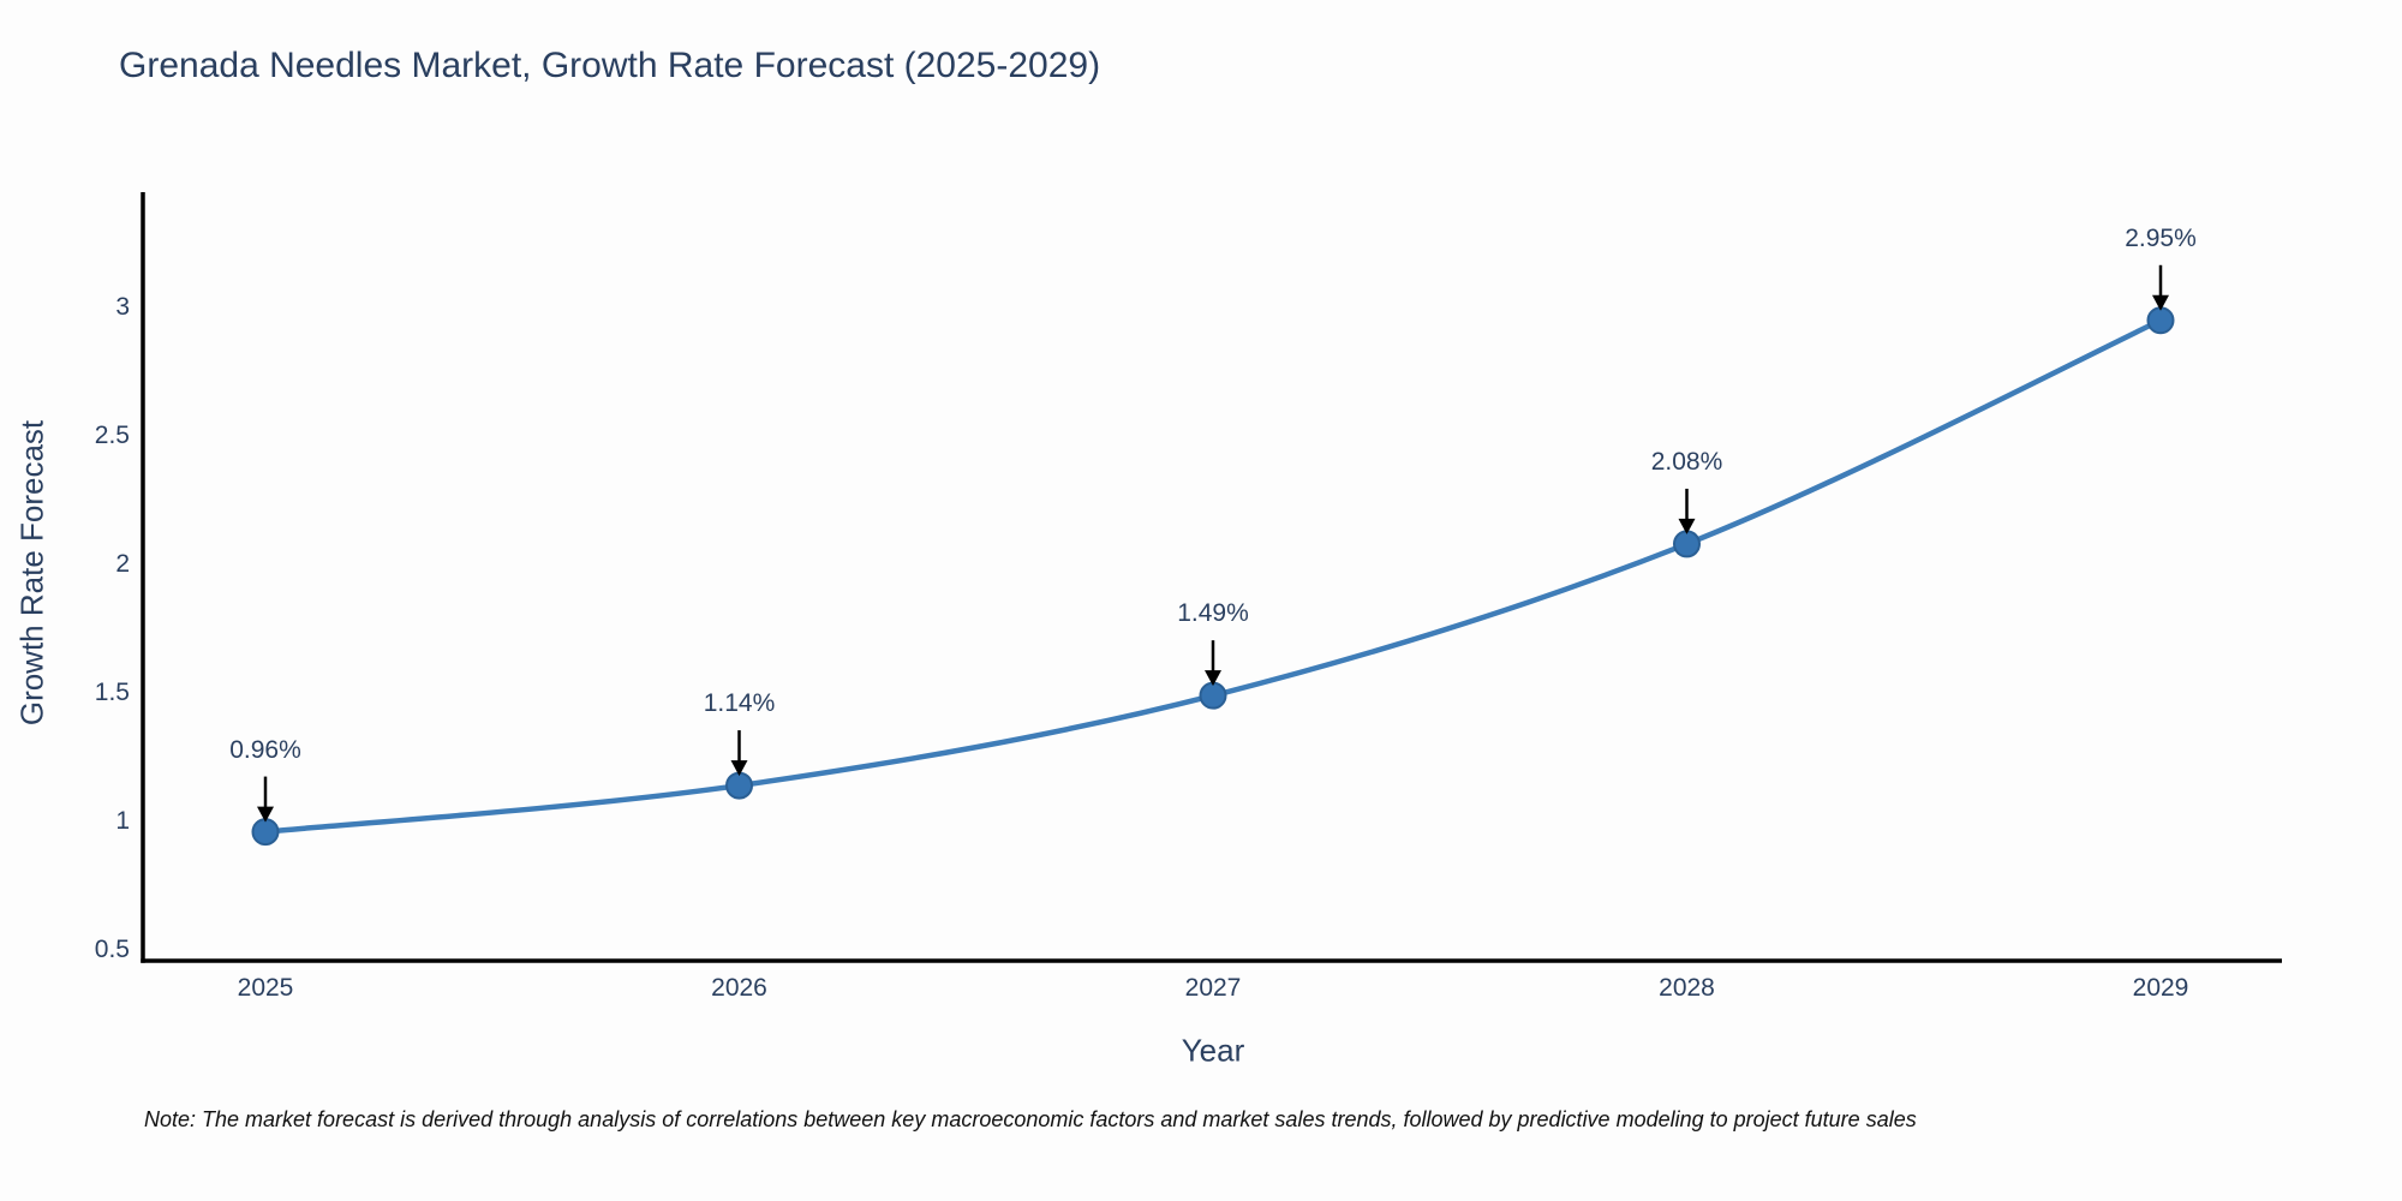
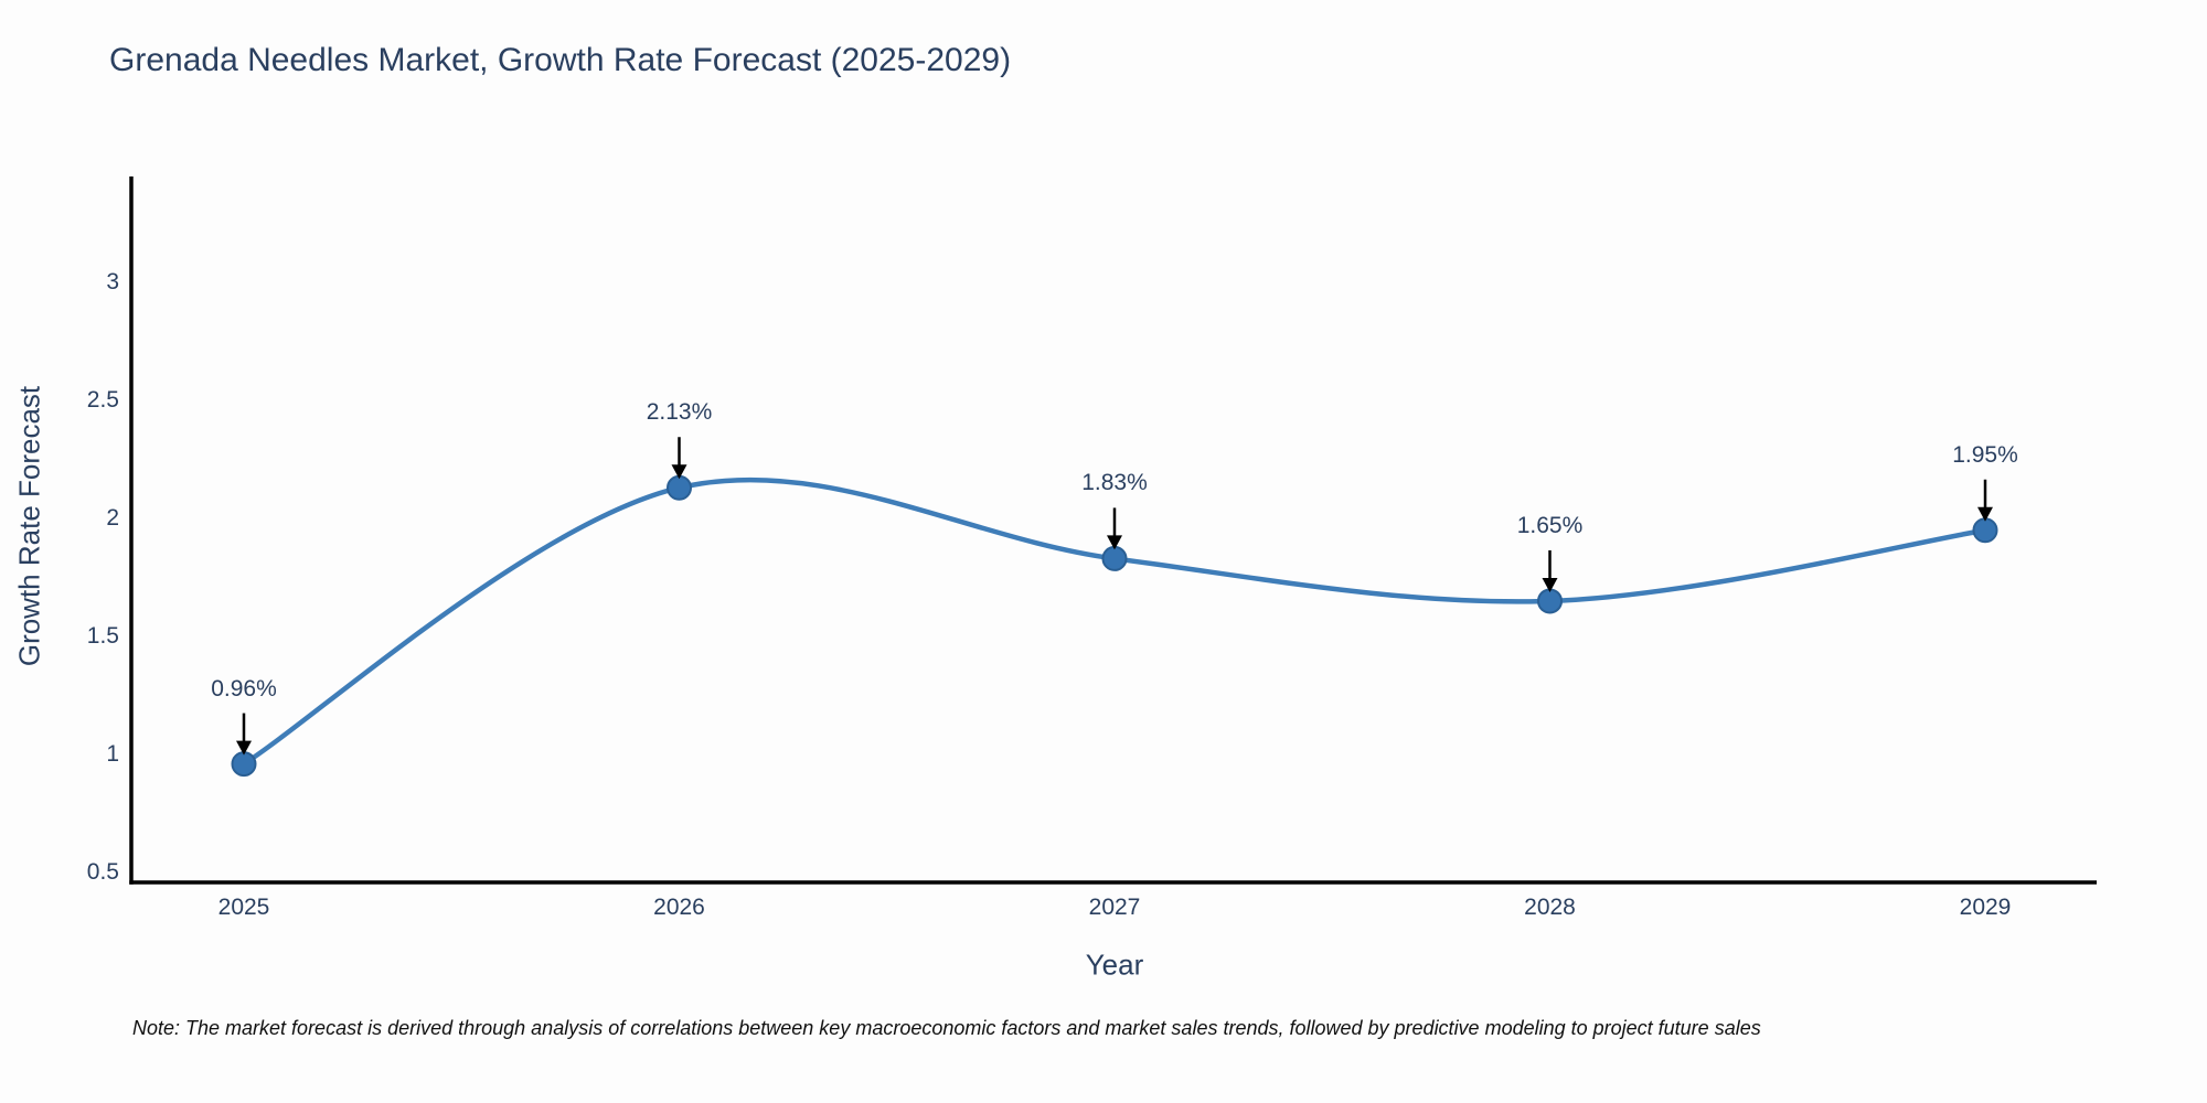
2026: 1.14% -> 2.13%
2027: 1.49% -> 1.83%
2028: 2.08% -> 1.65%
2029: 2.95% -> 1.95%
